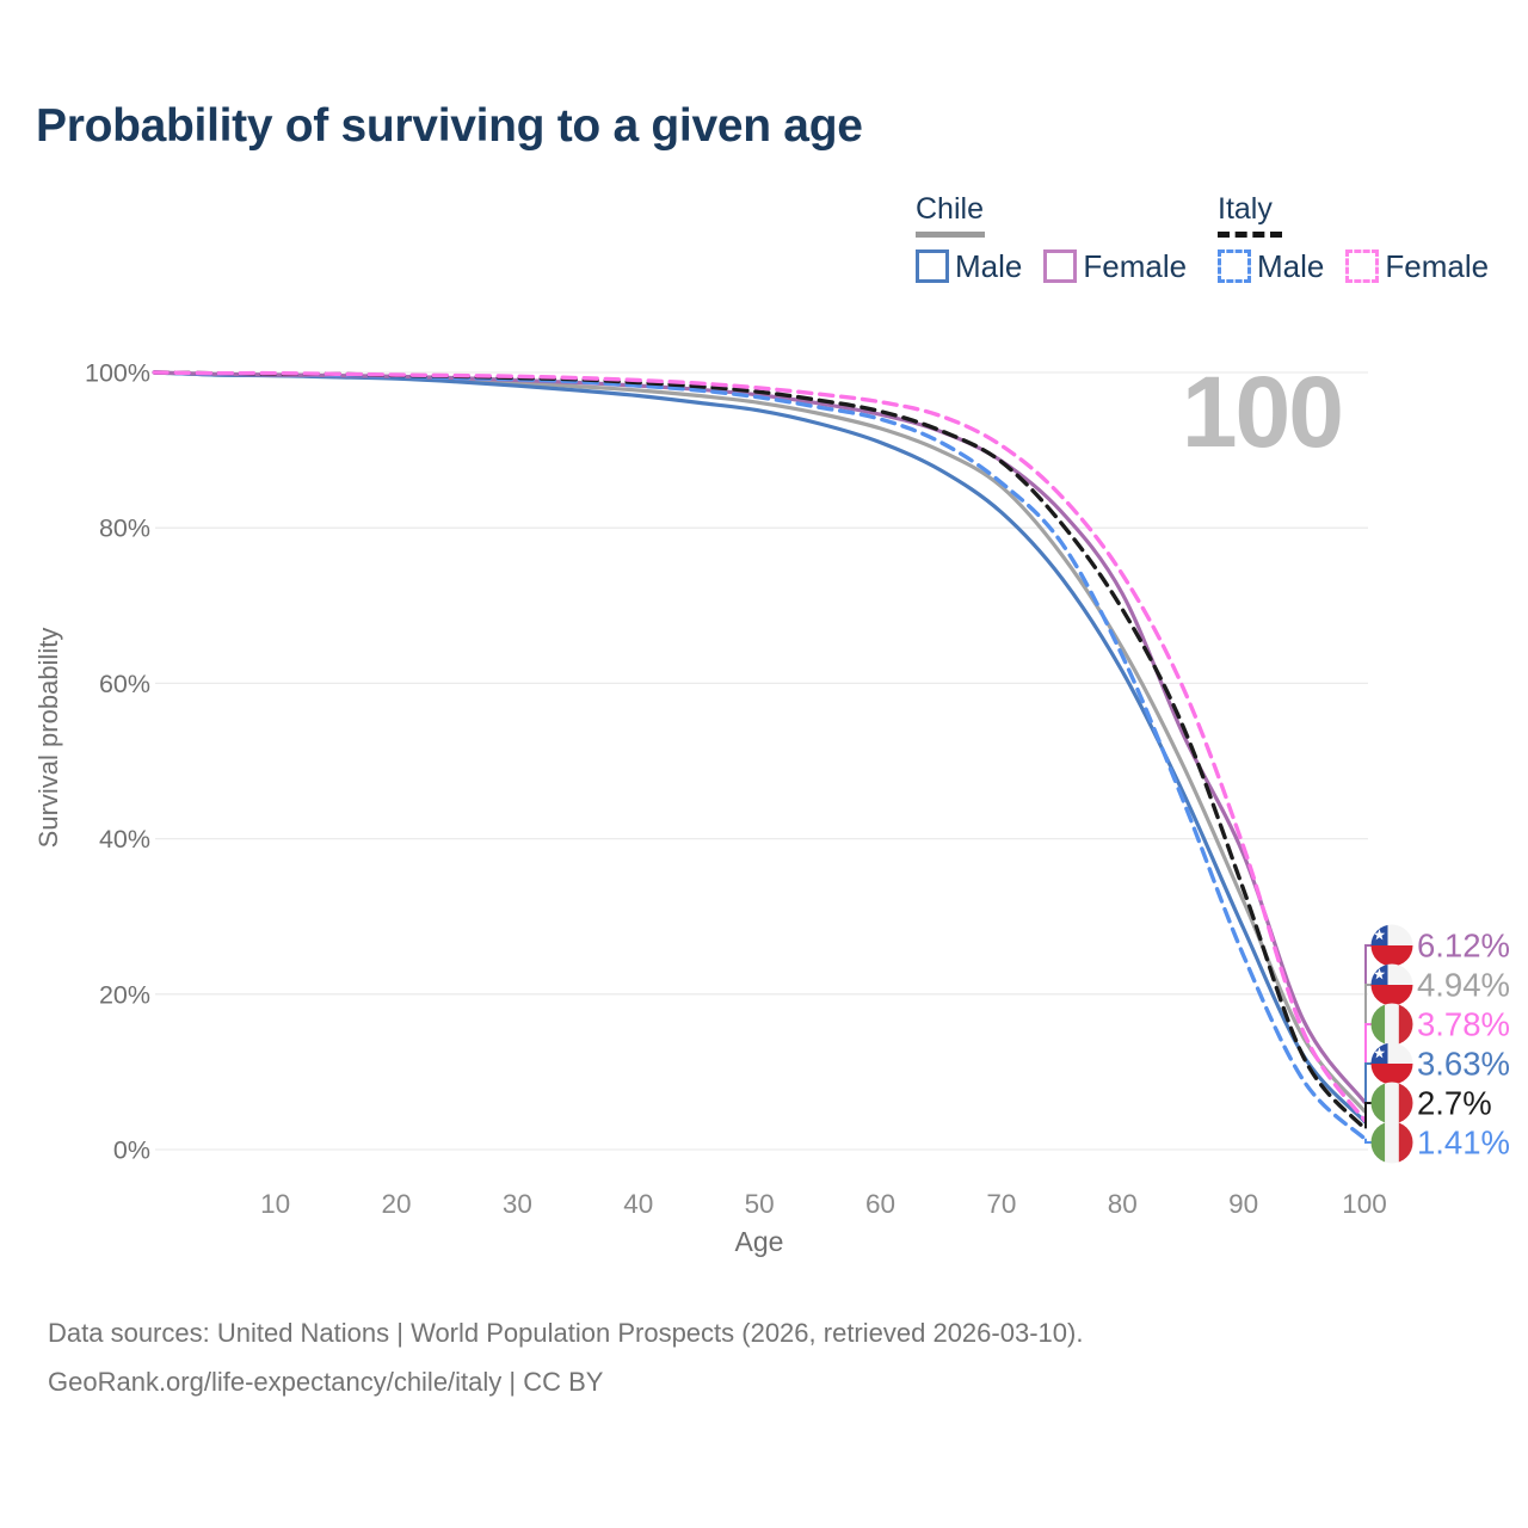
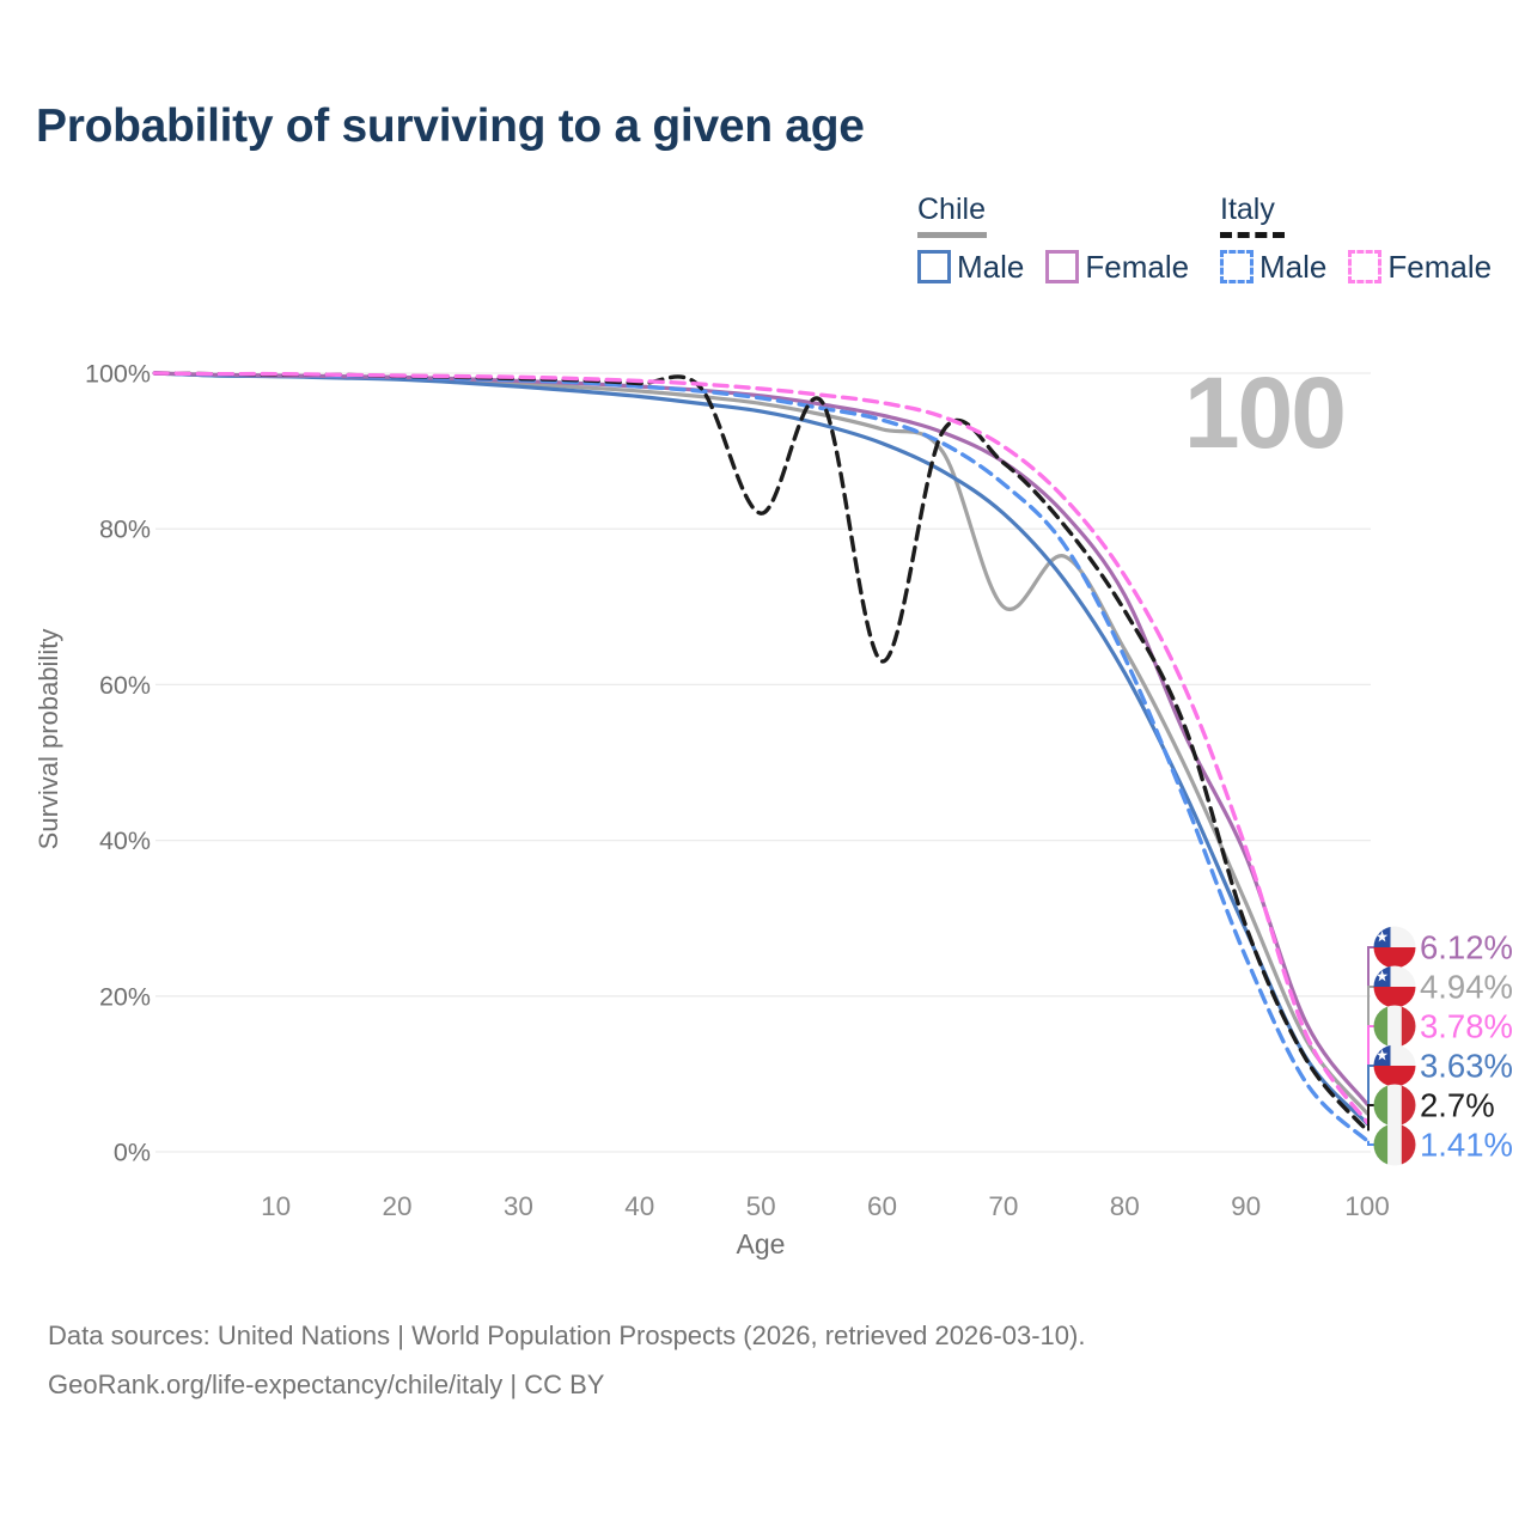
Italy/50: 98% -> 82%
Italy/60: 95% -> 63%
Chile/70: 85% -> 70%
Italy/90: 34% -> 29%
